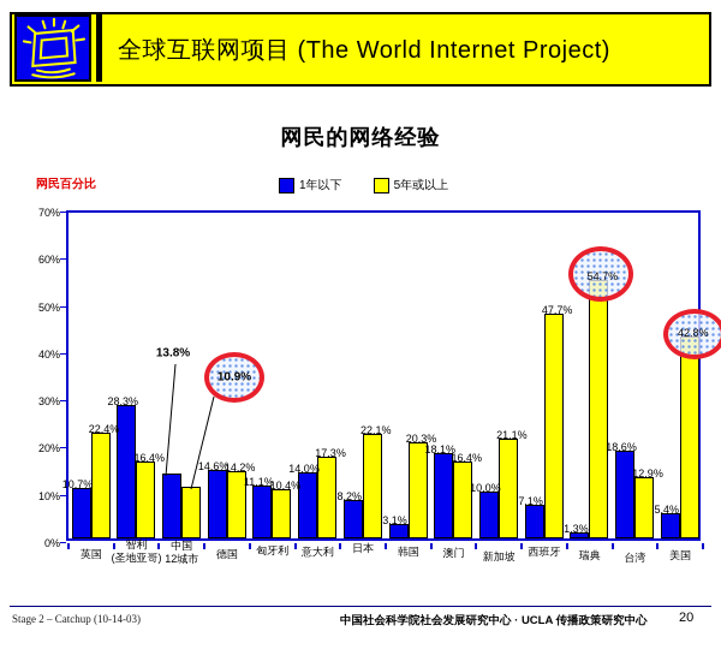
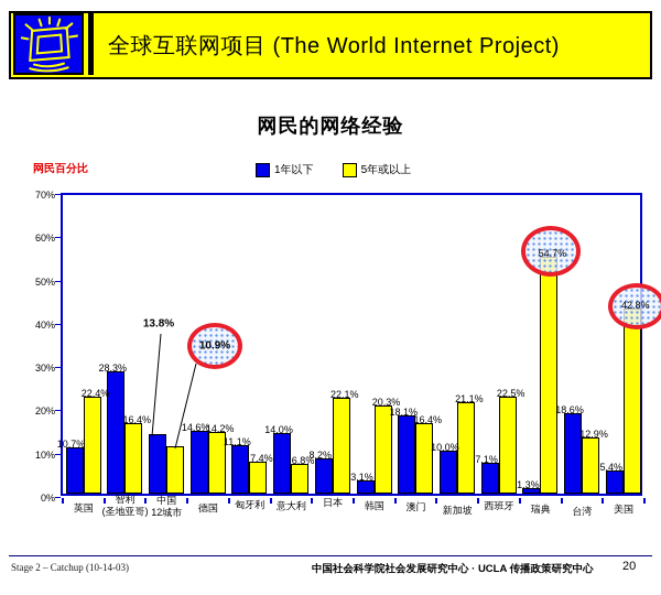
5年或以上/匈牙利: 10.4% -> 7.4%
5年或以上/意大利: 17.3% -> 6.8%
5年或以上/西班牙: 47.7% -> 22.5%
